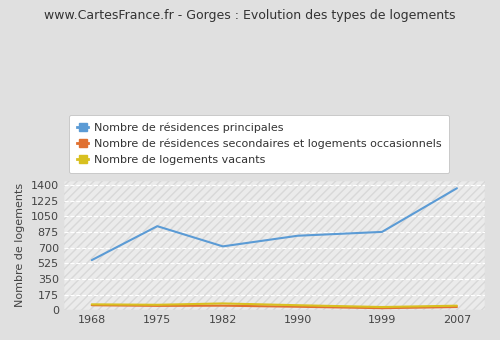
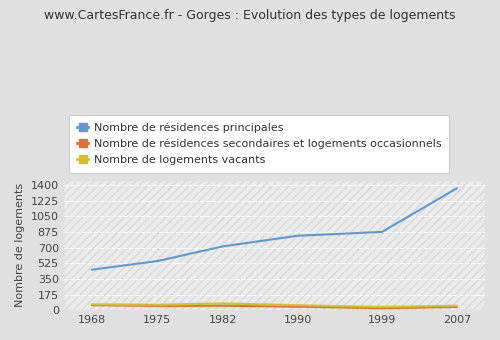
Nombre de résidences principales/1968: 560 -> 450
Nombre de résidences principales/1975: 940 -> 550
